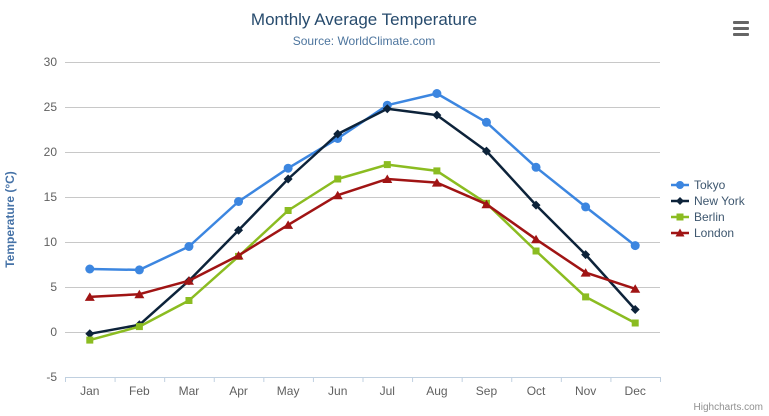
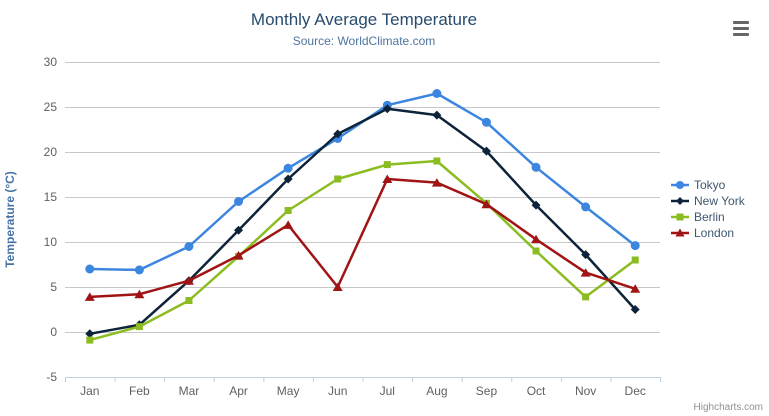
London/Jun: 15 -> 5
Berlin/Aug: 18 -> 19
Berlin/Dec: 1 -> 8
